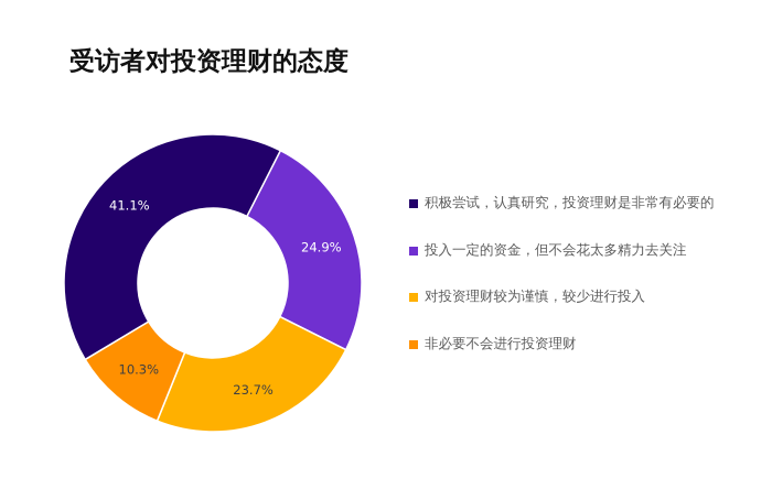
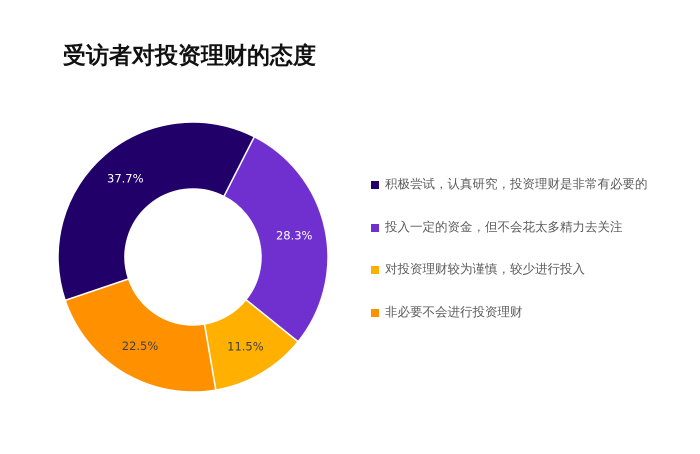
积极尝试，认真研究，投资理财是非常有必要的: 41.1% -> 37.7%
投入一定的资金，但不会花太多精力去关注: 24.9% -> 28.3%
对投资理财较为谨慎，较少进行投入: 23.7% -> 11.5%
非必要不会进行投资理财: 10.3% -> 22.5%
